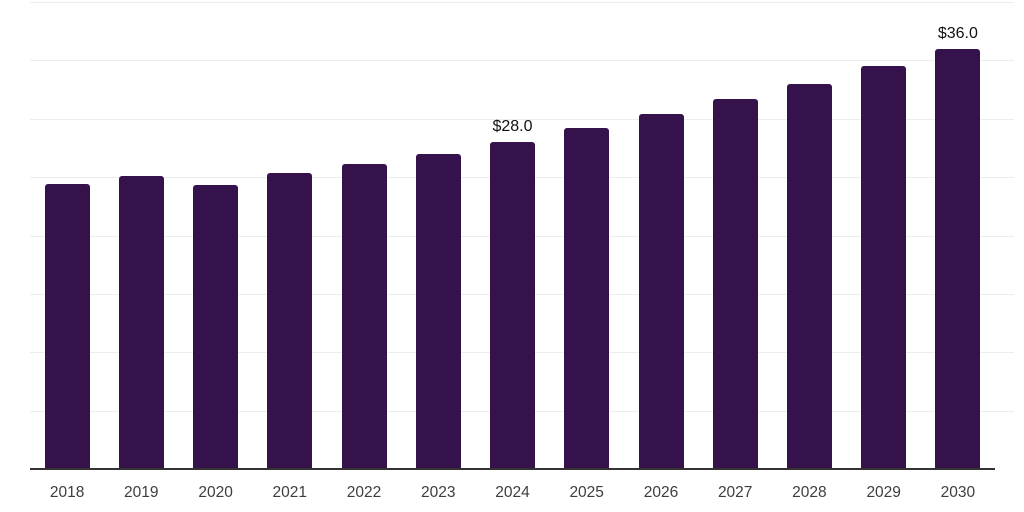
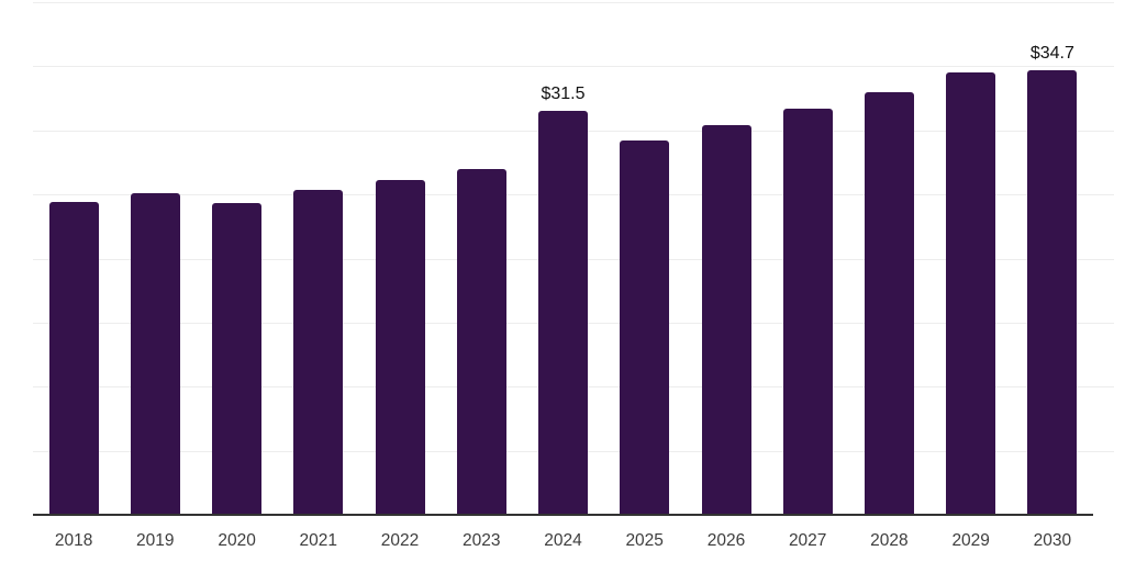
2024: $28.0 -> $31.5
2030: $36.0 -> $34.7
